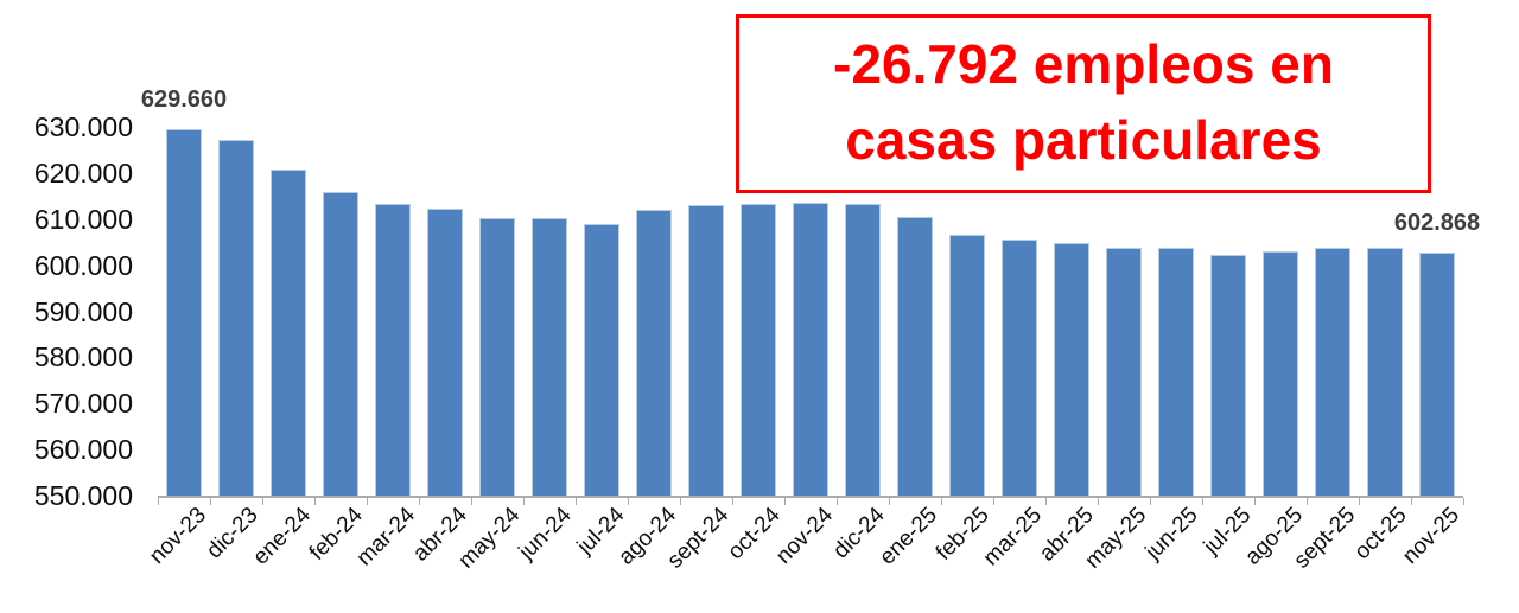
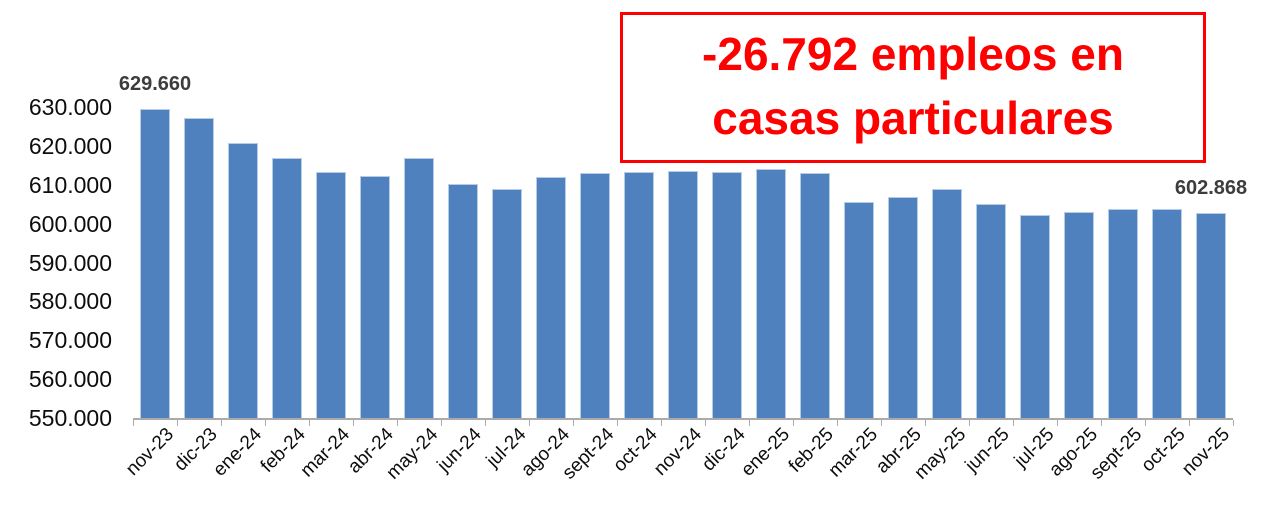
feb-24: 616000 -> 617000
may-24: 610000 -> 617000
ene-25: 611000 -> 614000
feb-25: 607000 -> 613000
abr-25: 605000 -> 607000
may-25: 604000 -> 609000
jun-25: 604000 -> 605000
